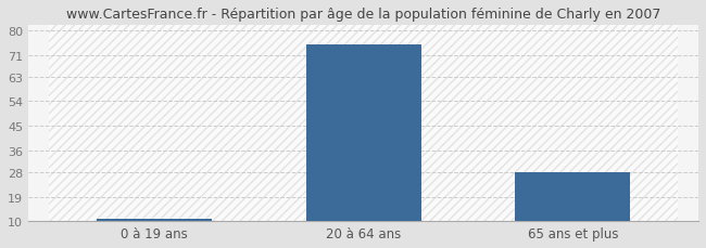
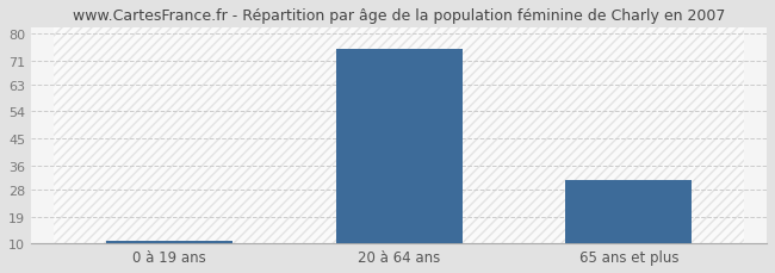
65 ans et plus: 28 -> 31
